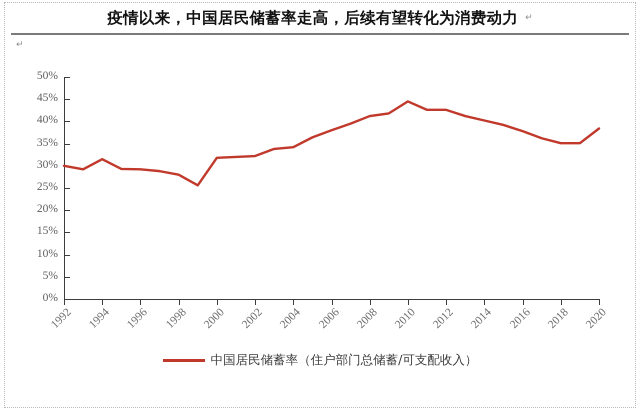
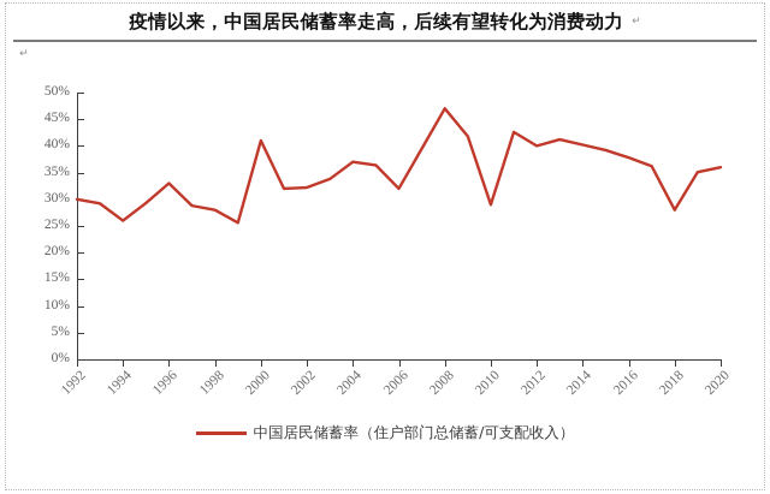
1994: 32% -> 26%
1996: 29% -> 33%
2000: 32% -> 41%
2004: 34% -> 37%
2006: 38% -> 32%
2008: 41% -> 47%
2010: 44% -> 29%
2012: 43% -> 40%
2018: 35% -> 28%
2020: 38% -> 36%
